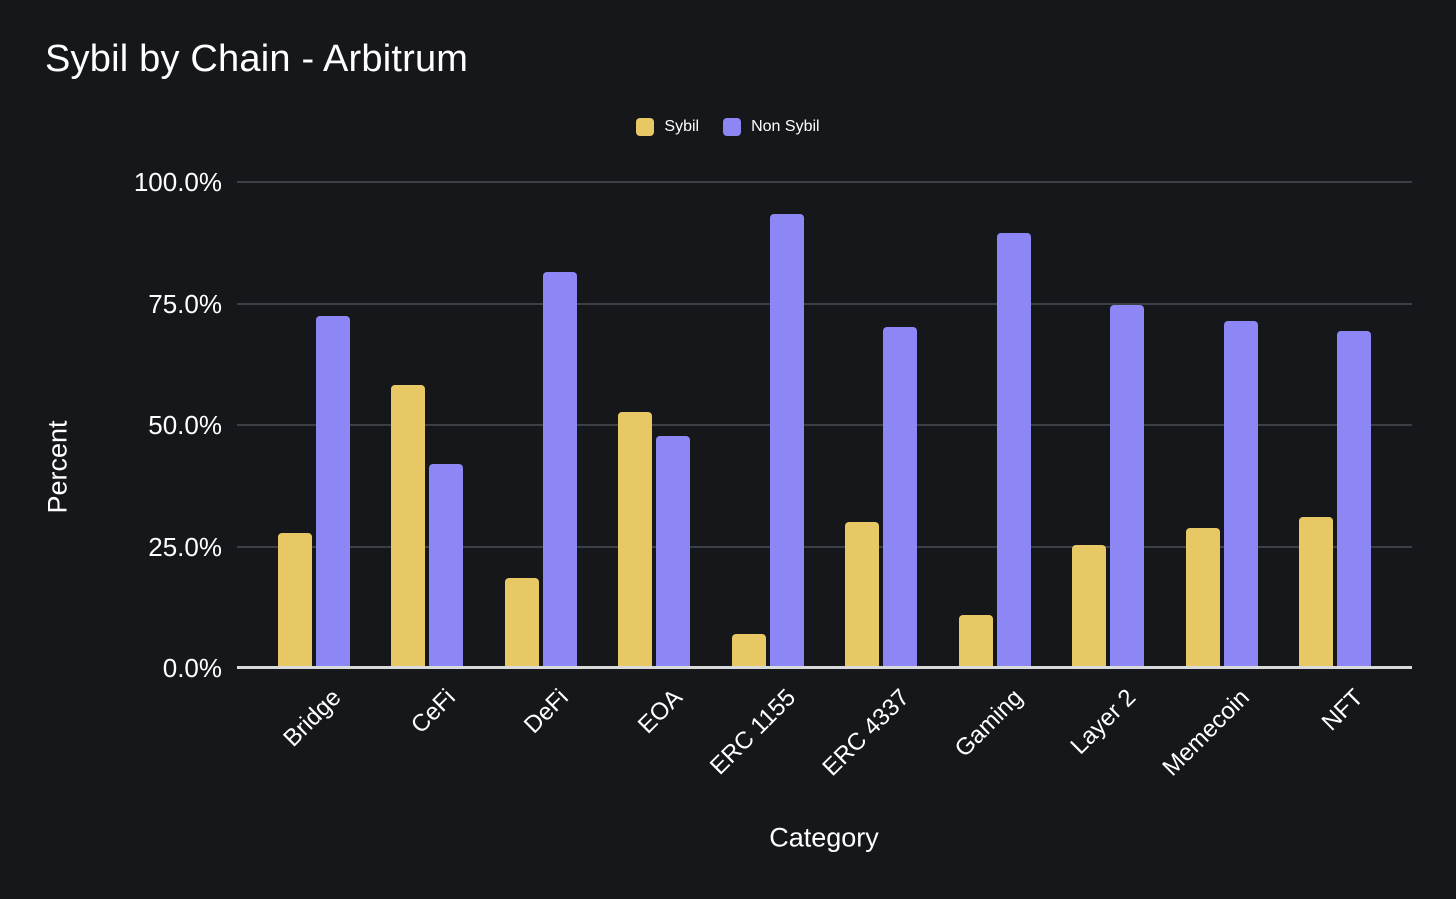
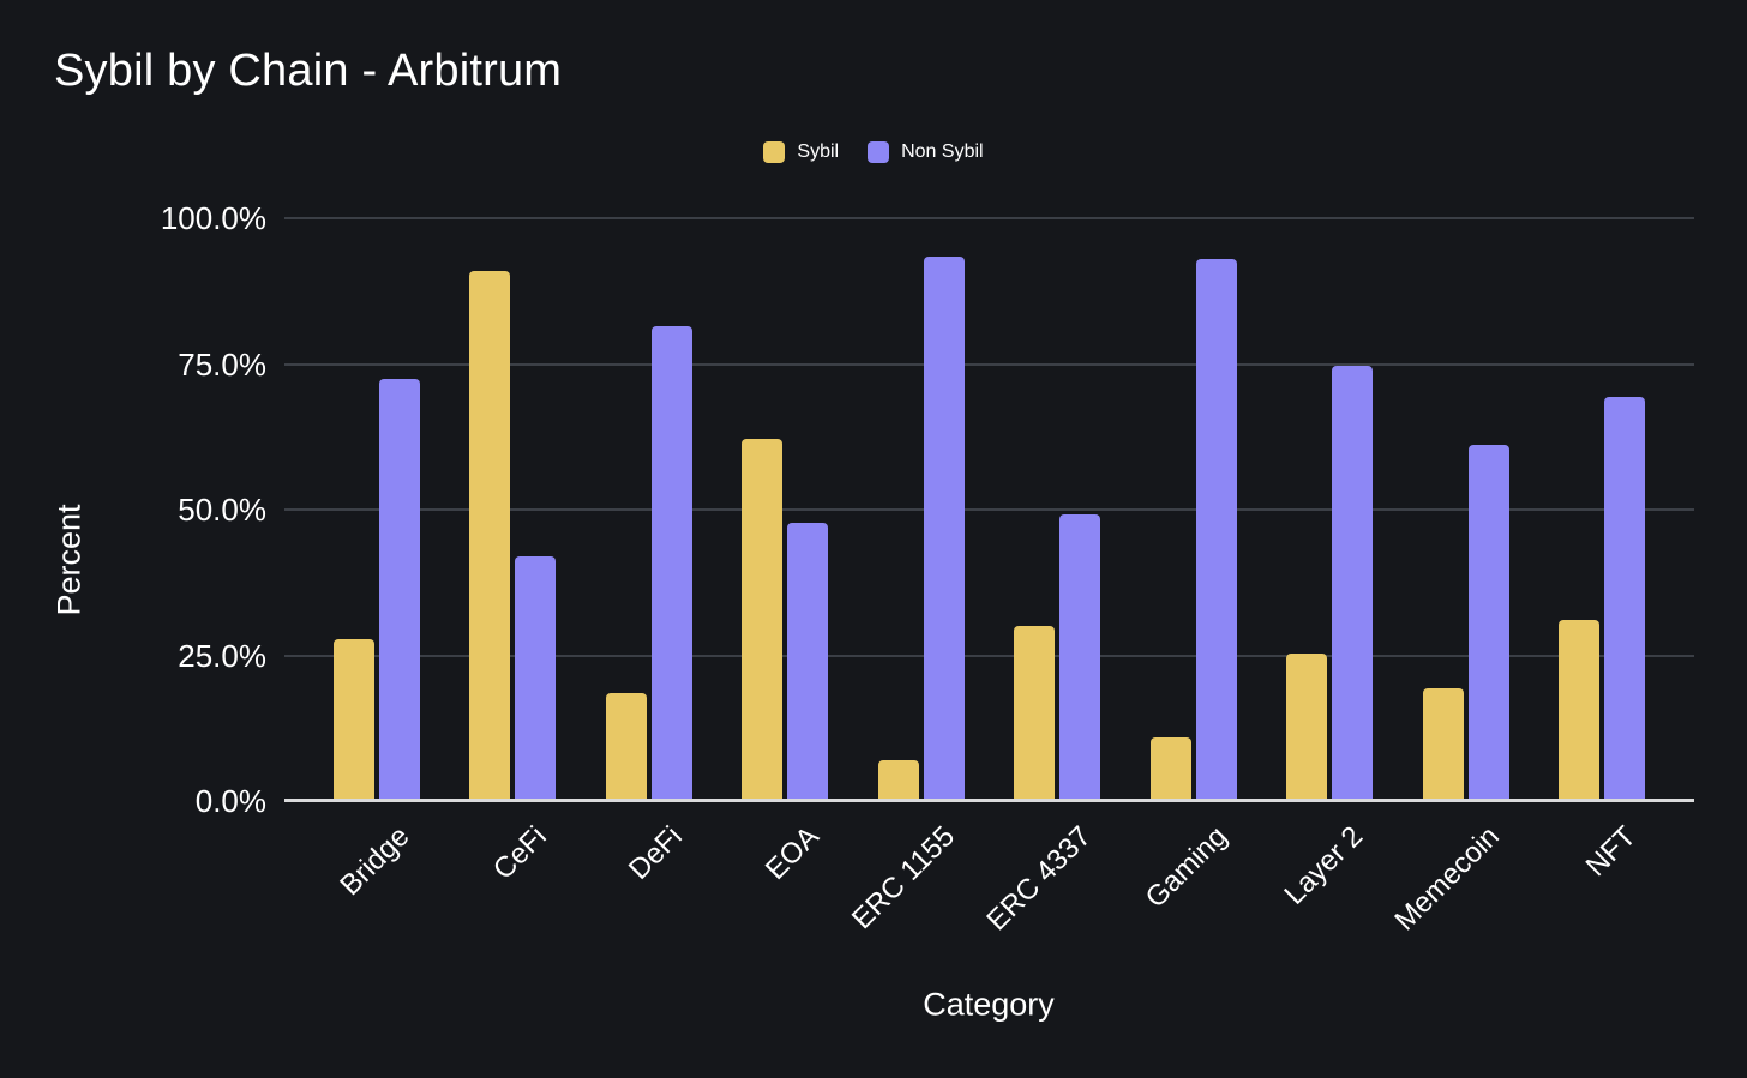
Sybil/CeFi: 58% -> 91%
Sybil/EOA: 52% -> 62%
Non Sybil/ERC 4337: 70% -> 49%
Non Sybil/Gaming: 89% -> 93%
Sybil/Memecoin: 29% -> 19%
Non Sybil/Memecoin: 71% -> 61%
